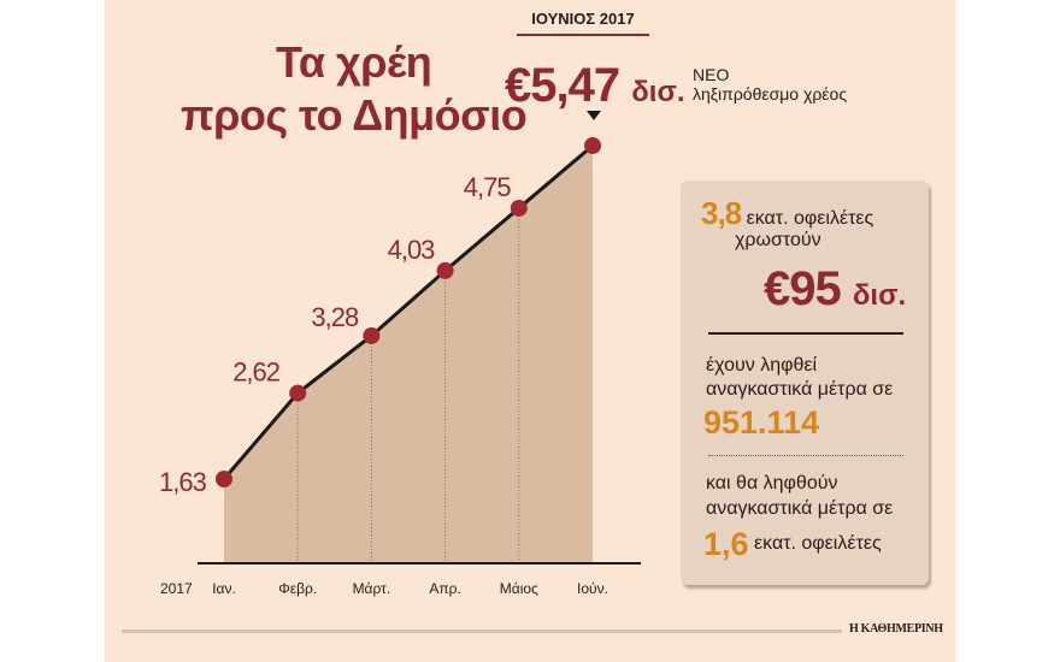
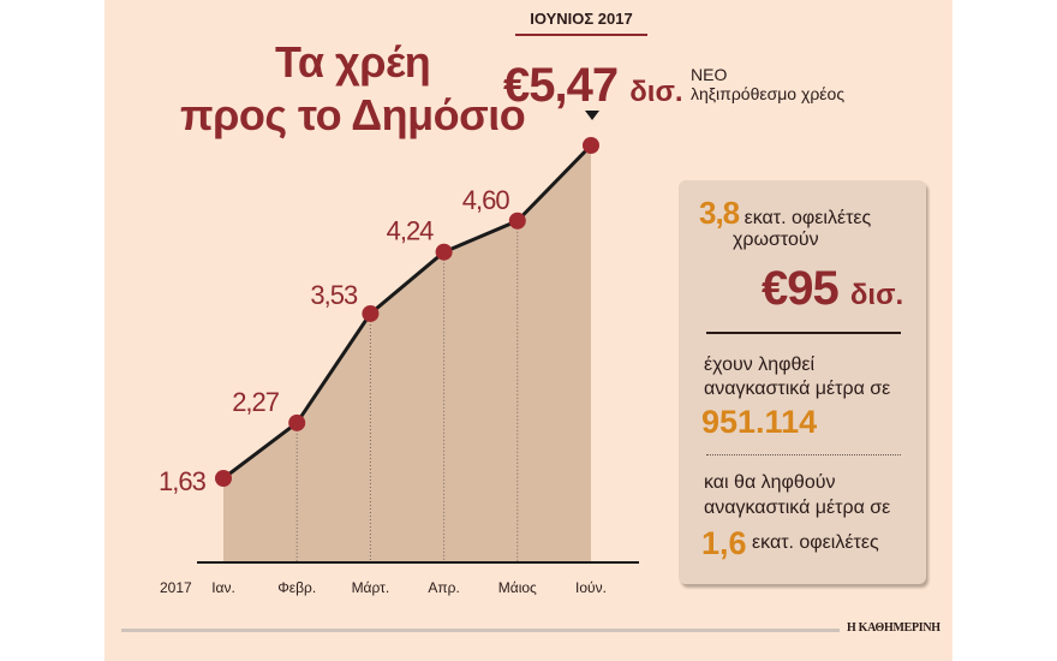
Φεβρ.: 2,62 -> 2,27
Μάρτ.: 3,28 -> 3,53
Απρ.: 4,03 -> 4,24
Μάιος: 4,75 -> 4,60
